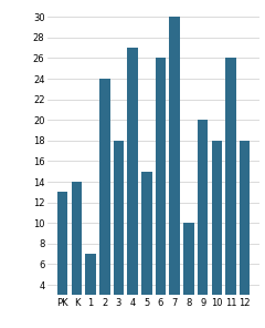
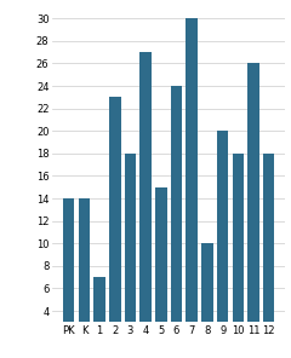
PK: 13 -> 14
2: 24 -> 23
6: 26 -> 24
